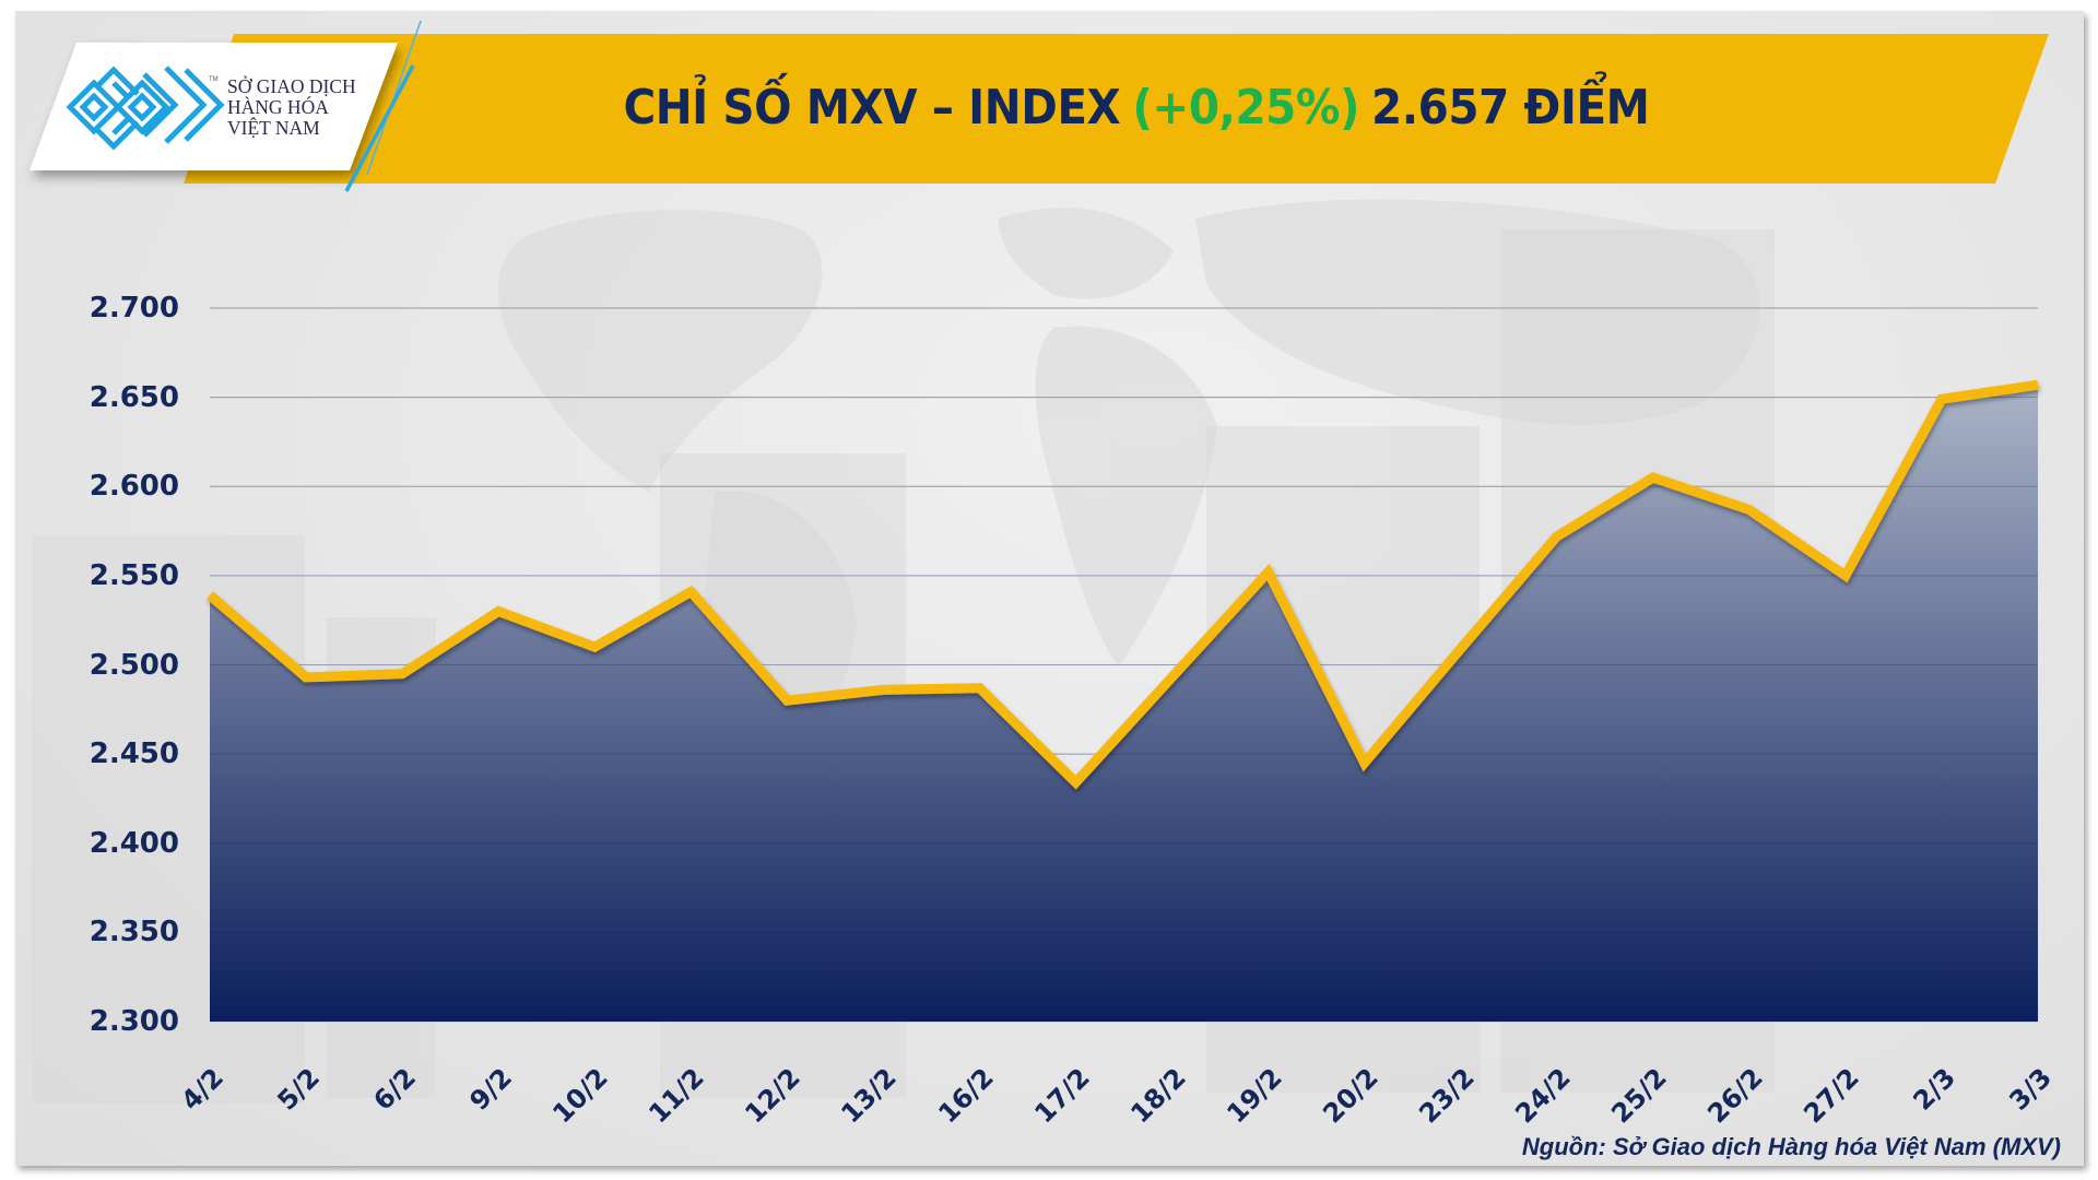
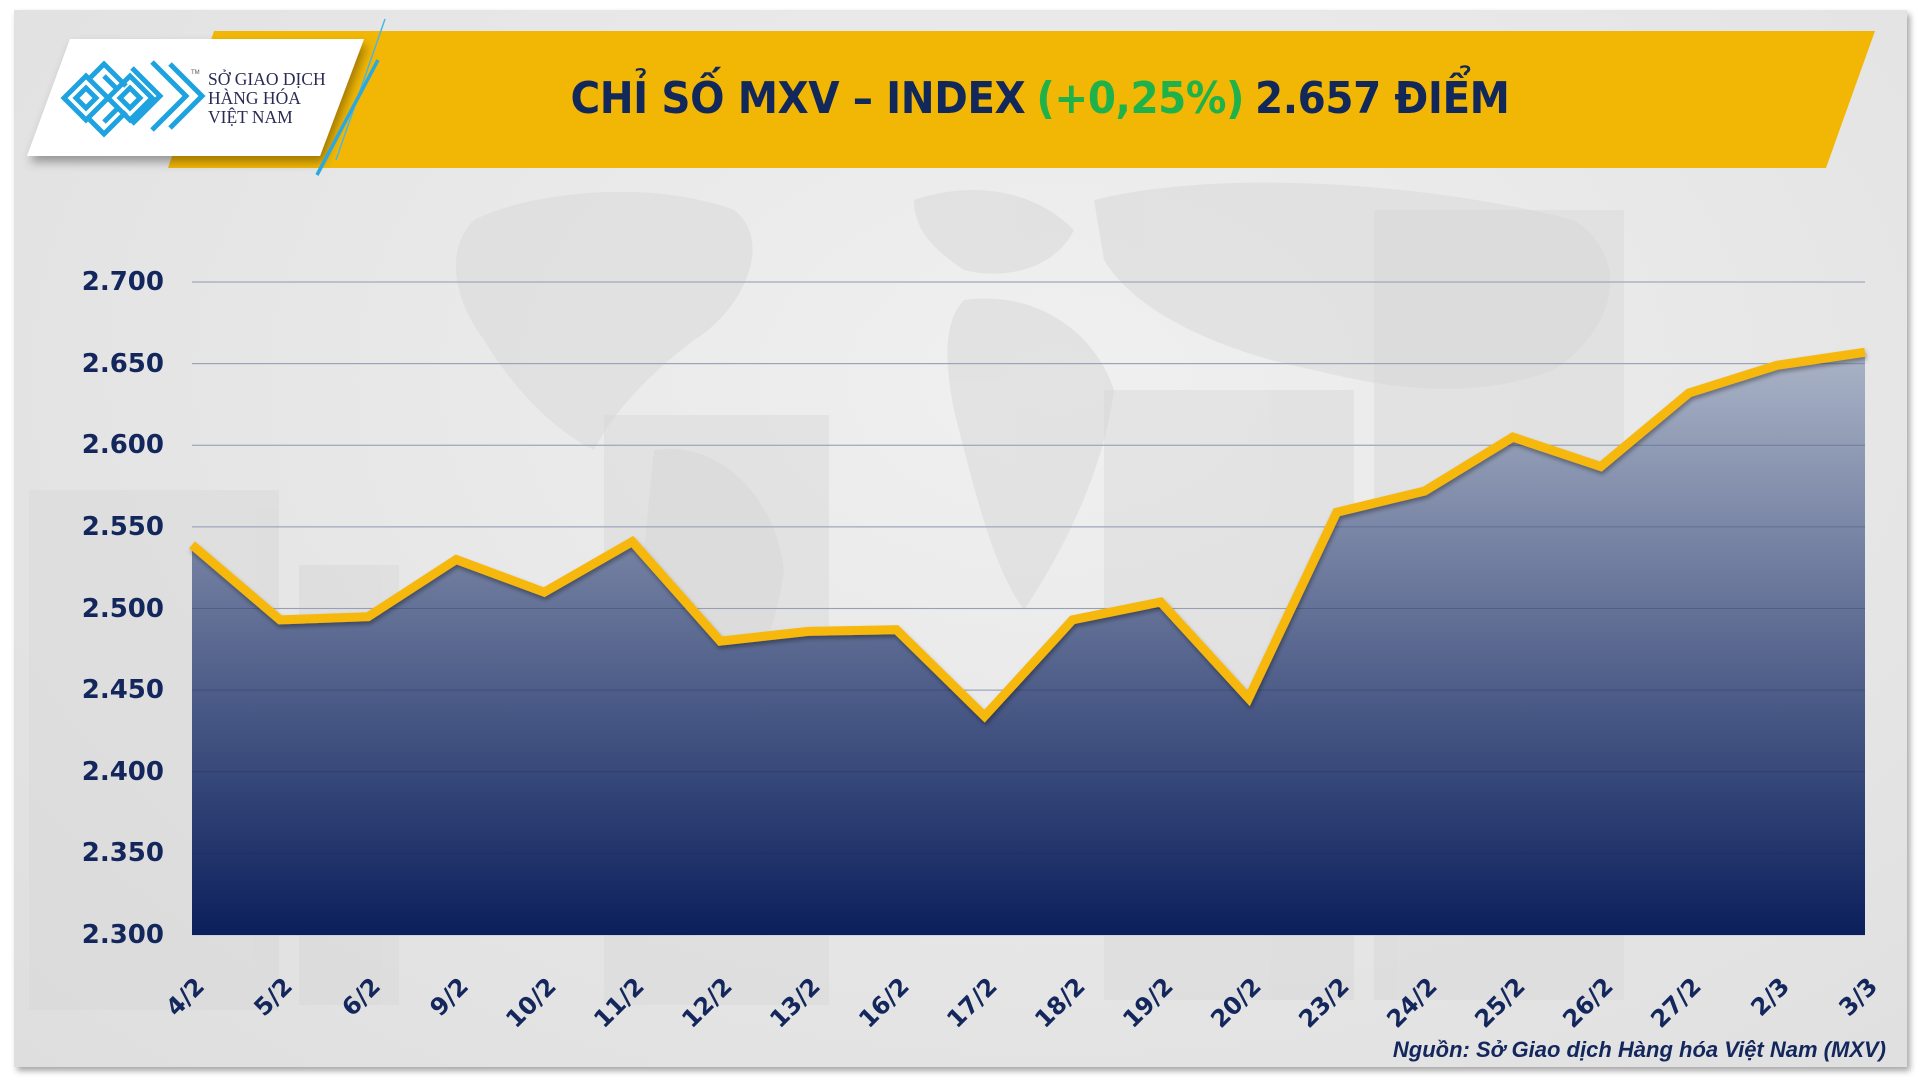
19/2: 2552 -> 2504
23/2: 2509 -> 2559
27/2: 2550 -> 2632
